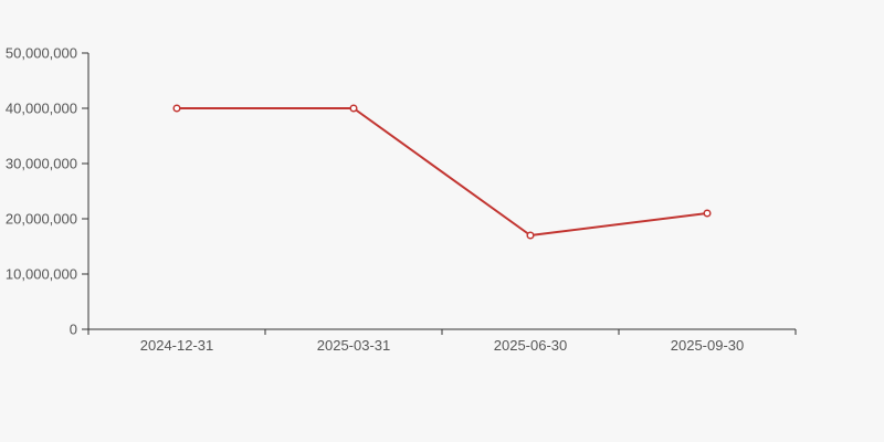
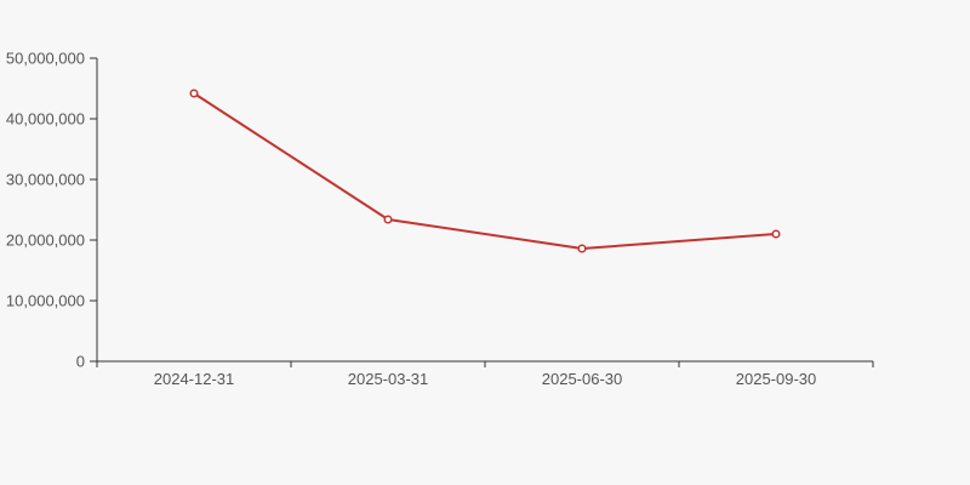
2024-12-31: 40000000 -> 44000000
2025-03-31: 40000000 -> 23000000
2025-06-30: 17000000 -> 19000000
